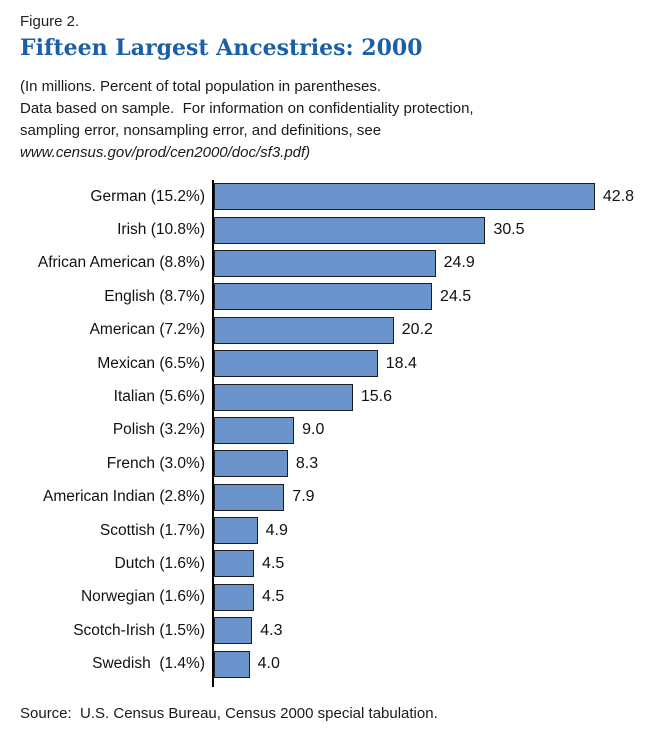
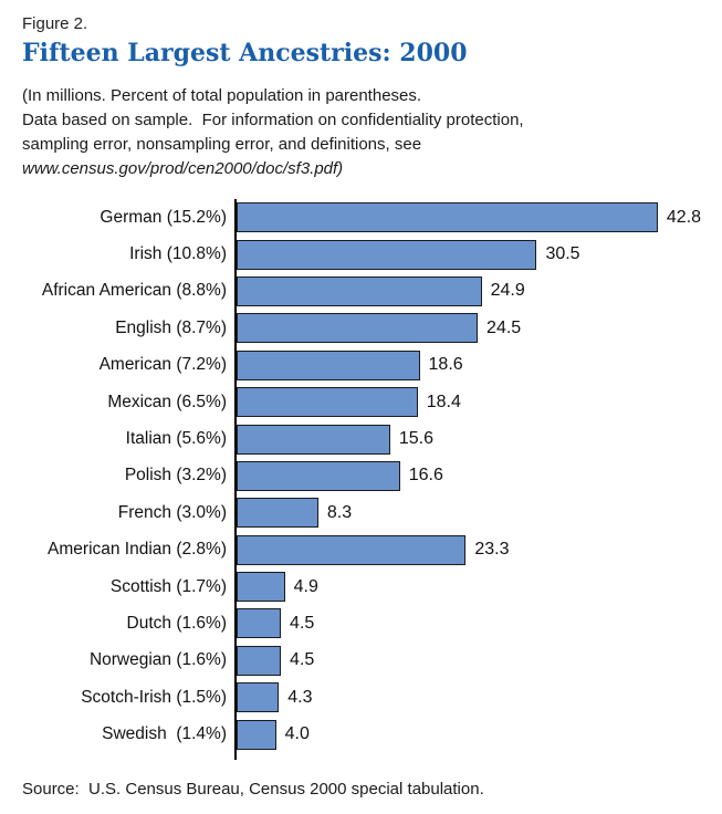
American (7.2%): 20.2 -> 18.6
Polish (3.2%): 9.0 -> 16.6
American Indian (2.8%): 7.9 -> 23.3
